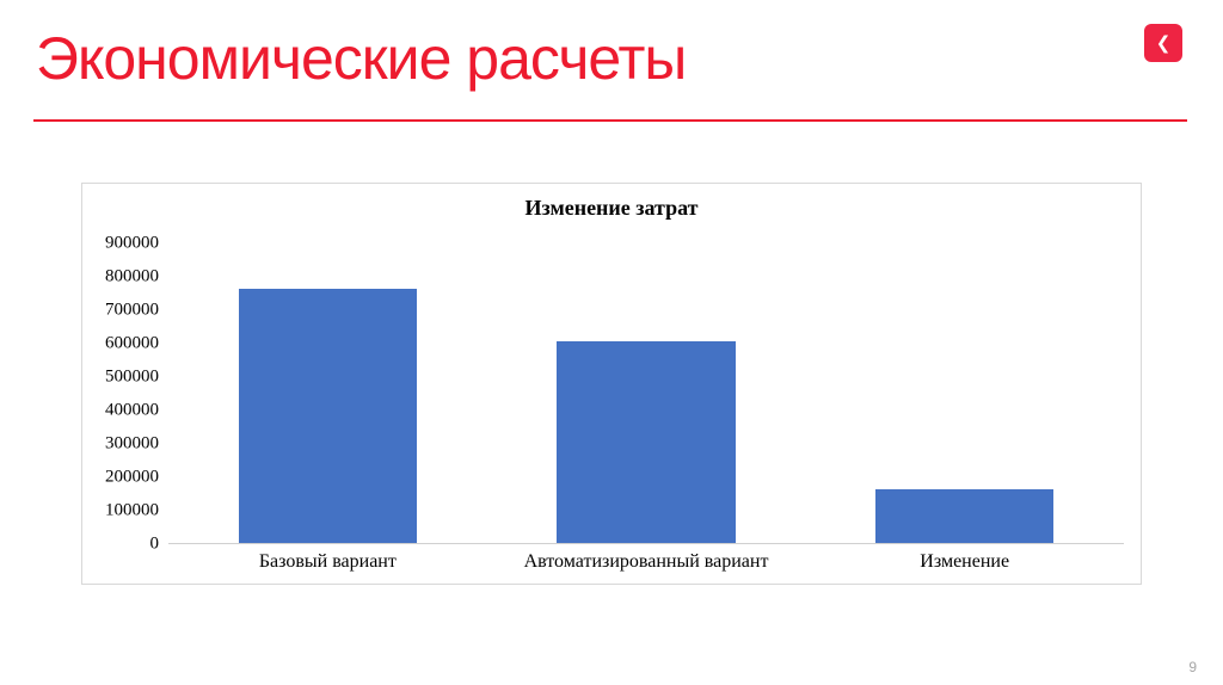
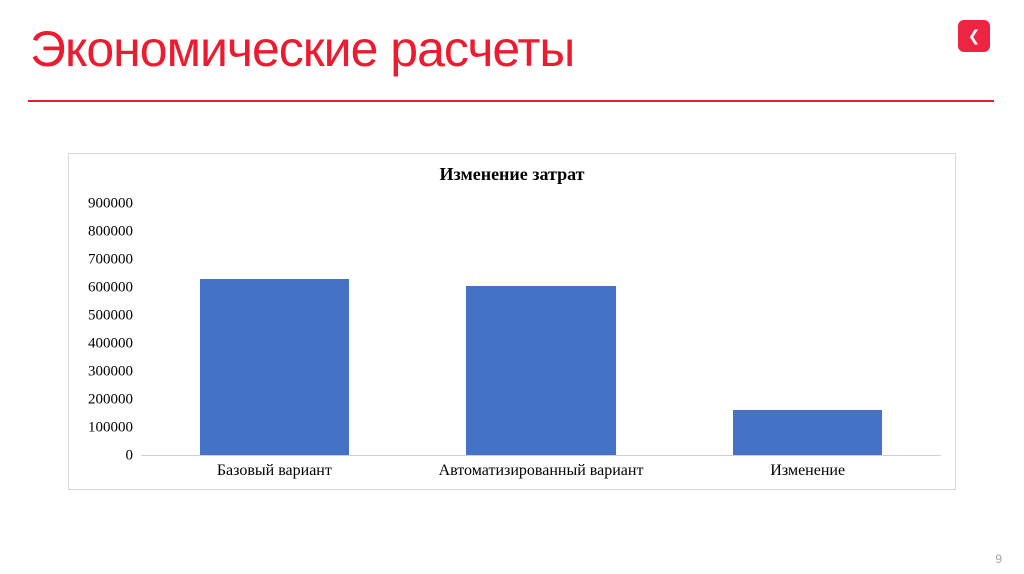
Базовый вариант: 760000 -> 630000
